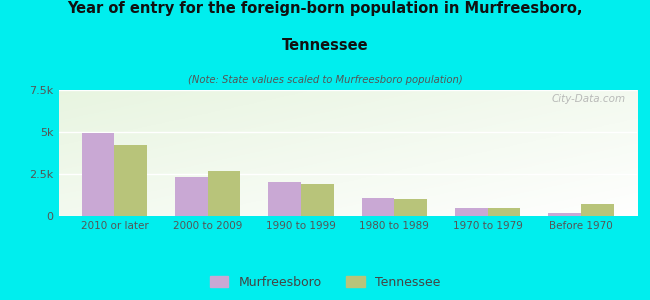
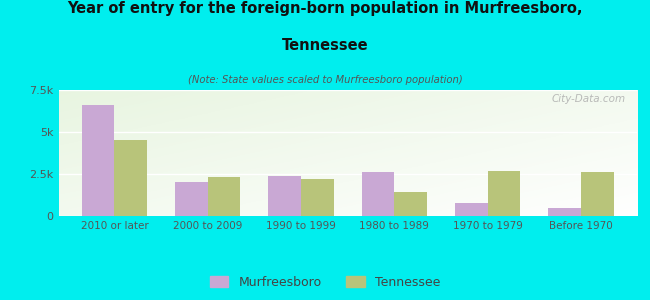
Murfreesboro/2010 or later: 5.0k -> 6.6k
Tennessee/2010 or later: 4.2k -> 4.5k
Murfreesboro/2000 to 2009: 2.3k -> 2.0k
Tennessee/2000 to 2009: 2.7k -> 2.3k
Murfreesboro/1990 to 1999: 2.0k -> 2.4k
Tennessee/1990 to 1999: 1.9k -> 2.2k
Murfreesboro/1980 to 1989: 1.0k -> 2.6k
Tennessee/1980 to 1989: 1.0k -> 1.4k
Murfreesboro/1970 to 1979: 0.4k -> 0.8k
Tennessee/1970 to 1979: 0.5k -> 2.7k
Murfreesboro/Before 1970: 0.2k -> 0.5k
Tennessee/Before 1970: 0.7k -> 2.6k
